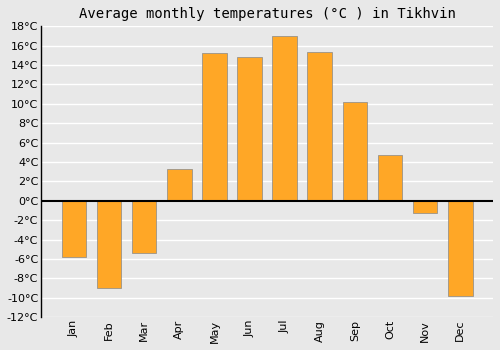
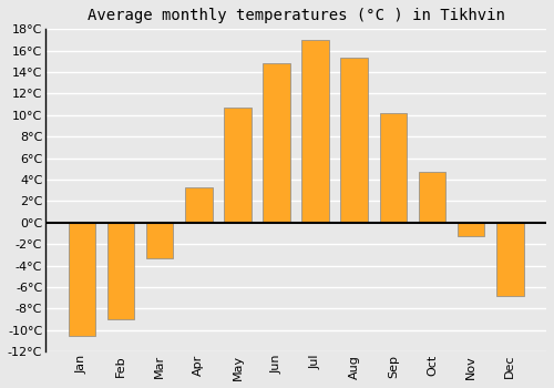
Jan: -5.8°C -> -10.5°C
Mar: -5.4°C -> -3.3°C
May: 15.2°C -> 10.7°C
Dec: -9.8°C -> -6.8°C
